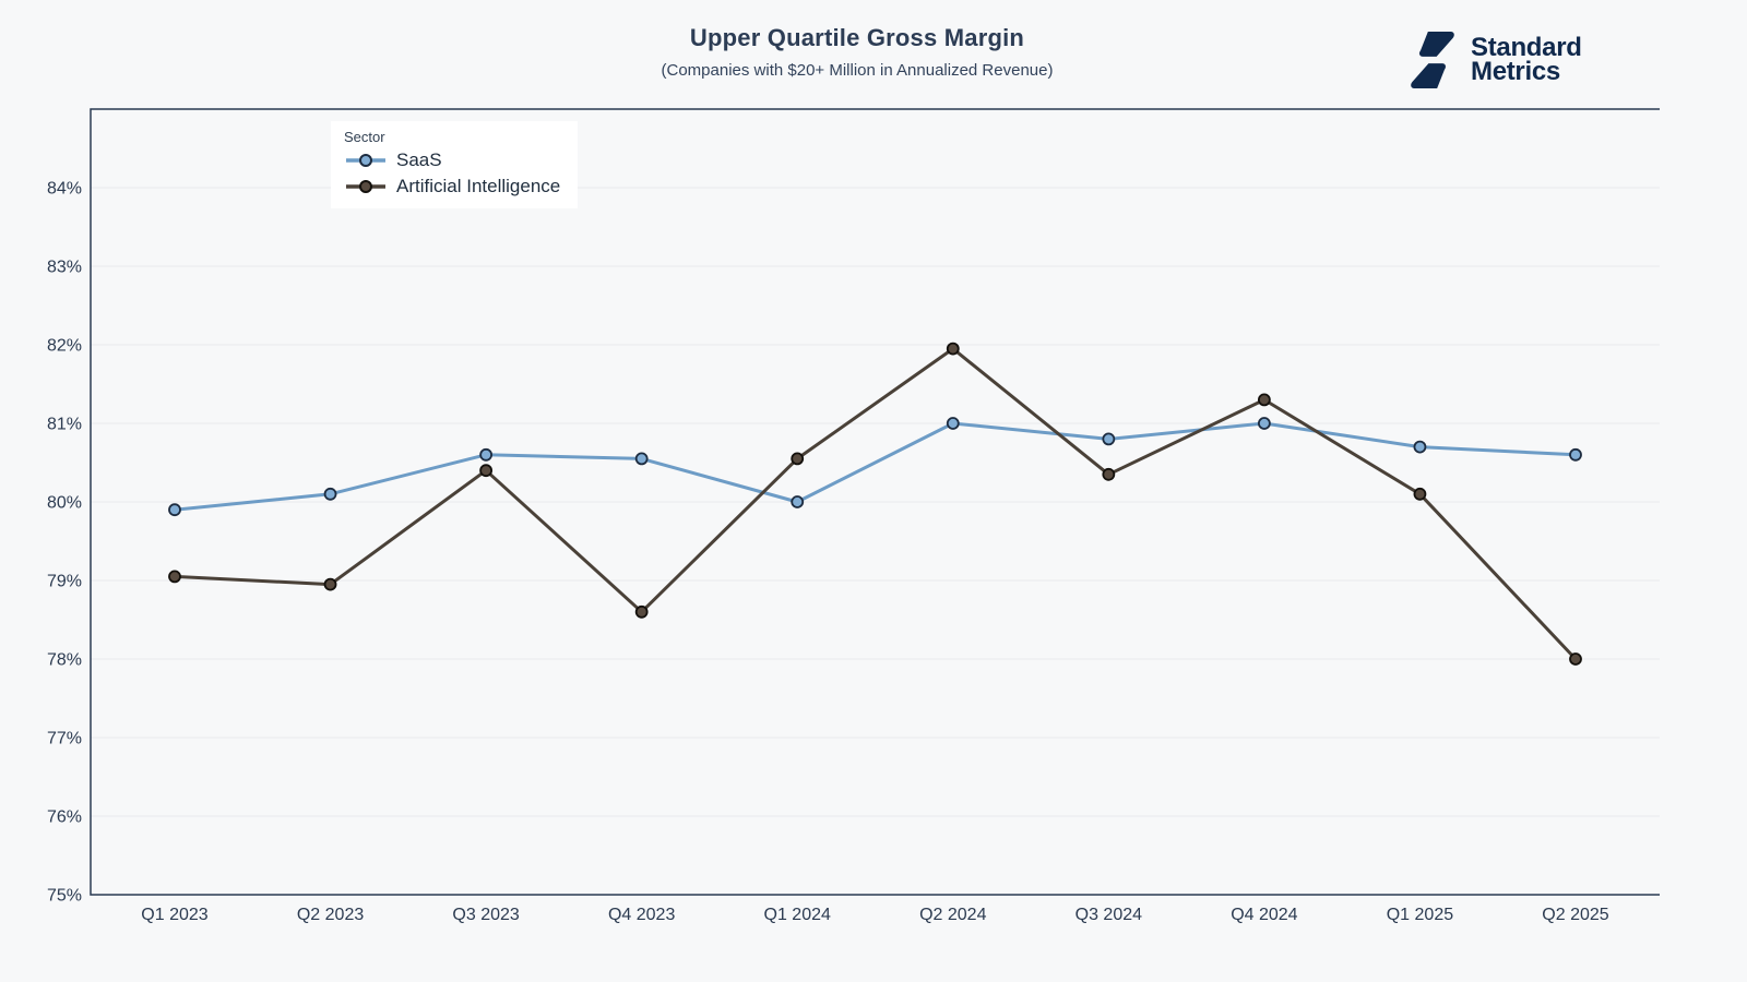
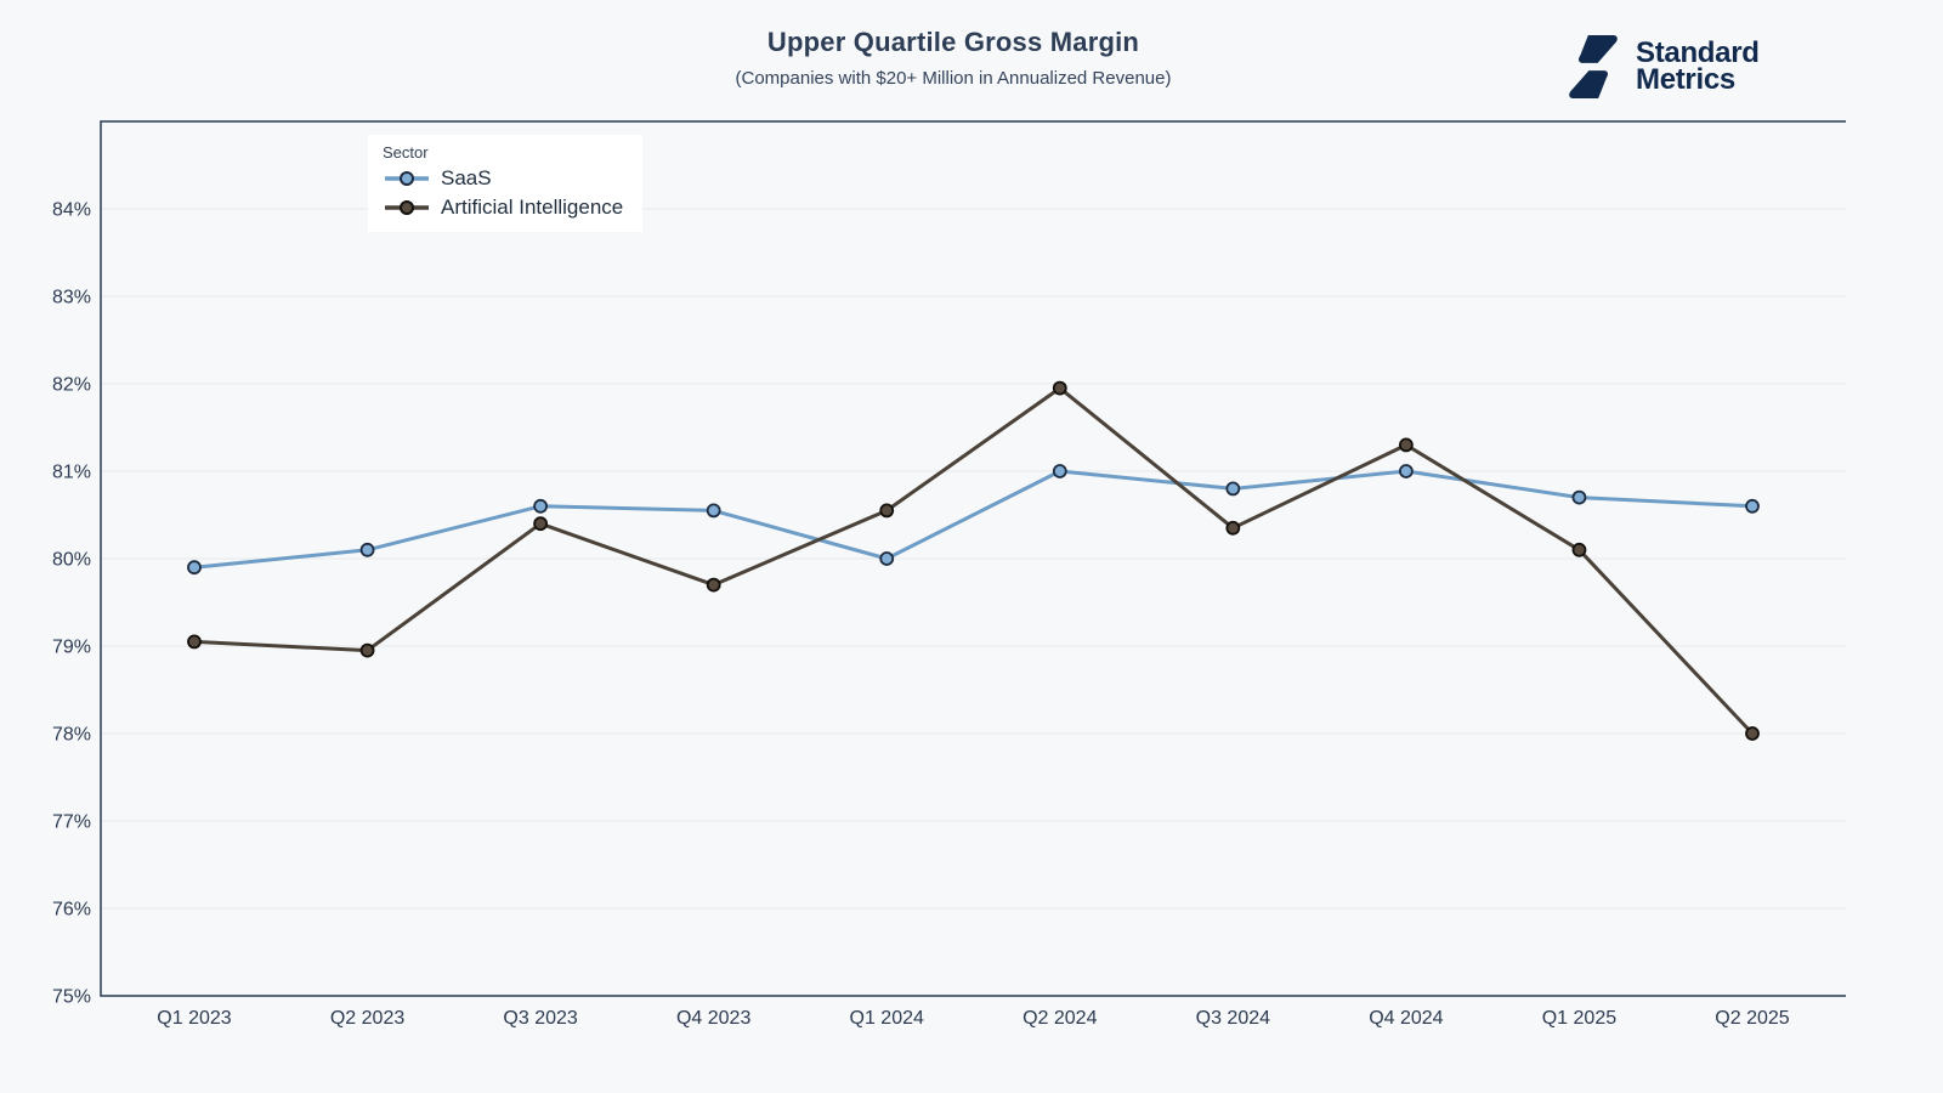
Artificial Intelligence/Q4 2023: 78.6% -> 79.7%
